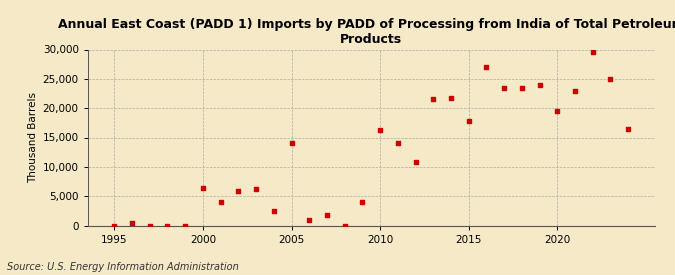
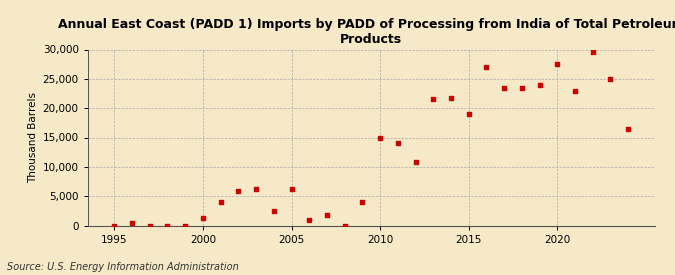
2000: 6,400 -> 1,200
2005: 14,000 -> 6,300
2010: 16,200 -> 15,000
2015: 17,800 -> 19,000
2020: 19,600 -> 27,500
